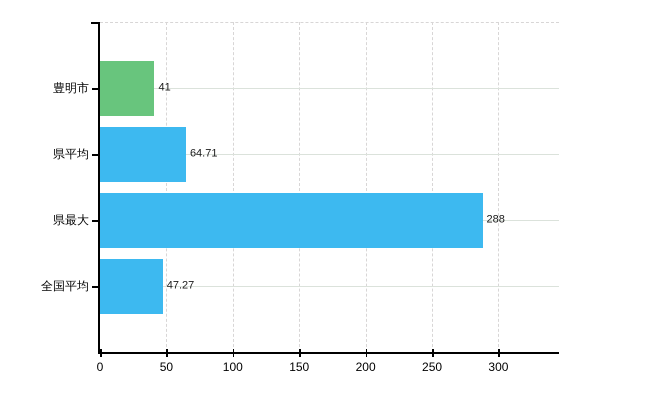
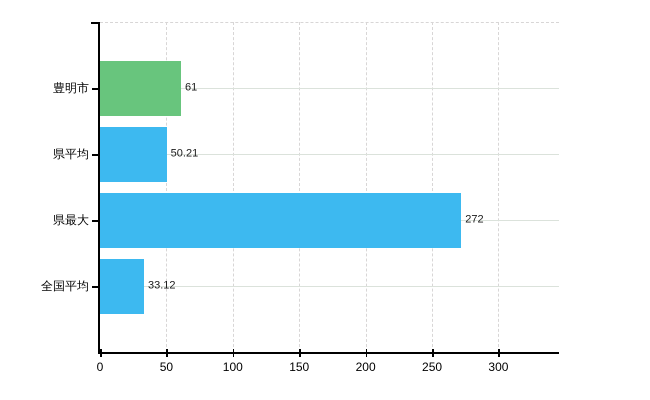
豊明市: 41 -> 61
県平均: 64.71 -> 50.21
県最大: 288 -> 272
全国平均: 47.27 -> 33.12
